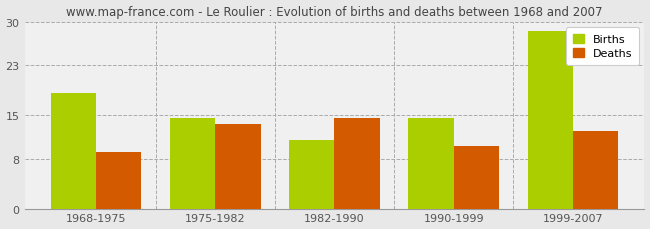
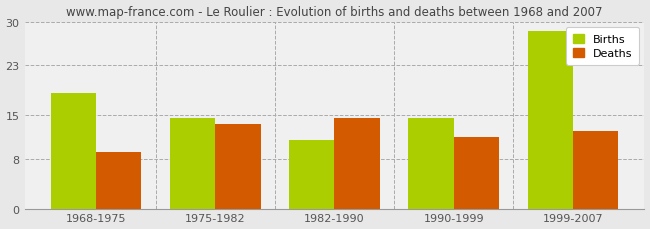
Deaths/1990-1999: 10.0 -> 11.4
